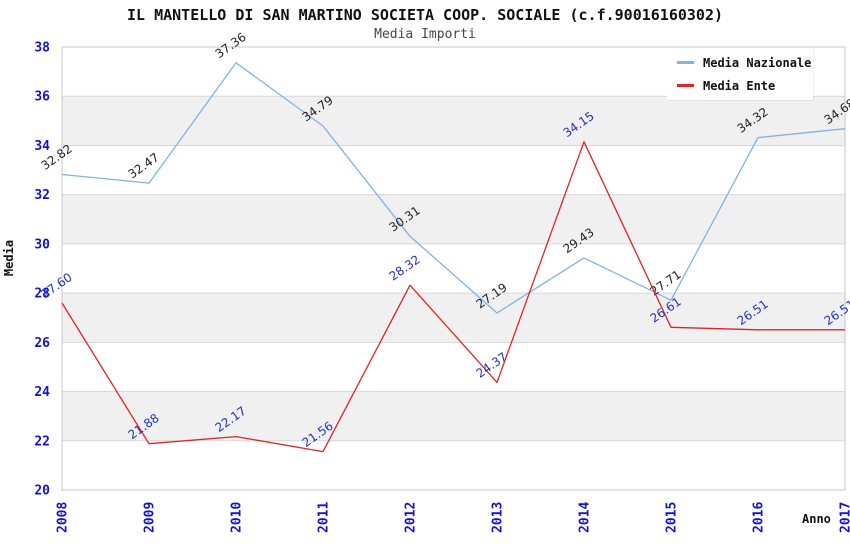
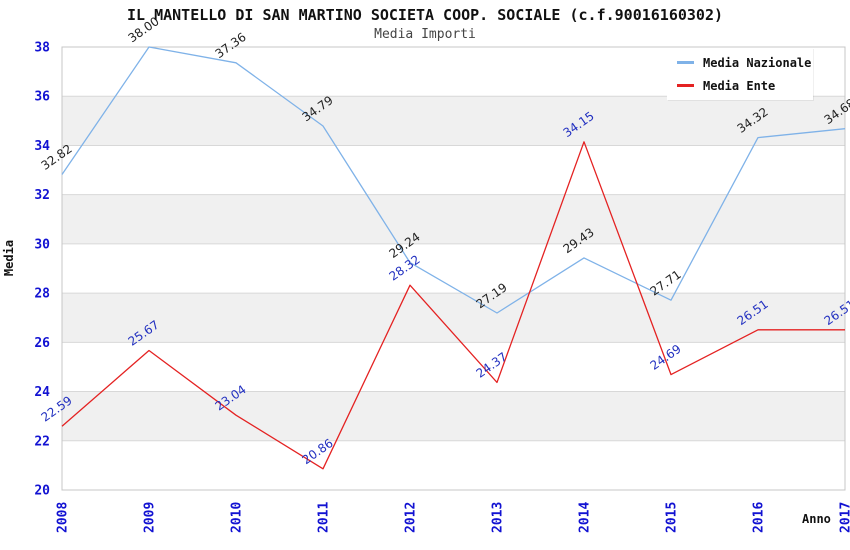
Media Ente/2008: 27.60 -> 22.59
Media Nazionale/2009: 32.47 -> 38.00
Media Ente/2009: 21.88 -> 25.67
Media Ente/2010: 22.17 -> 23.04
Media Ente/2011: 21.56 -> 20.86
Media Nazionale/2012: 30.31 -> 29.24
Media Ente/2015: 26.61 -> 24.69
